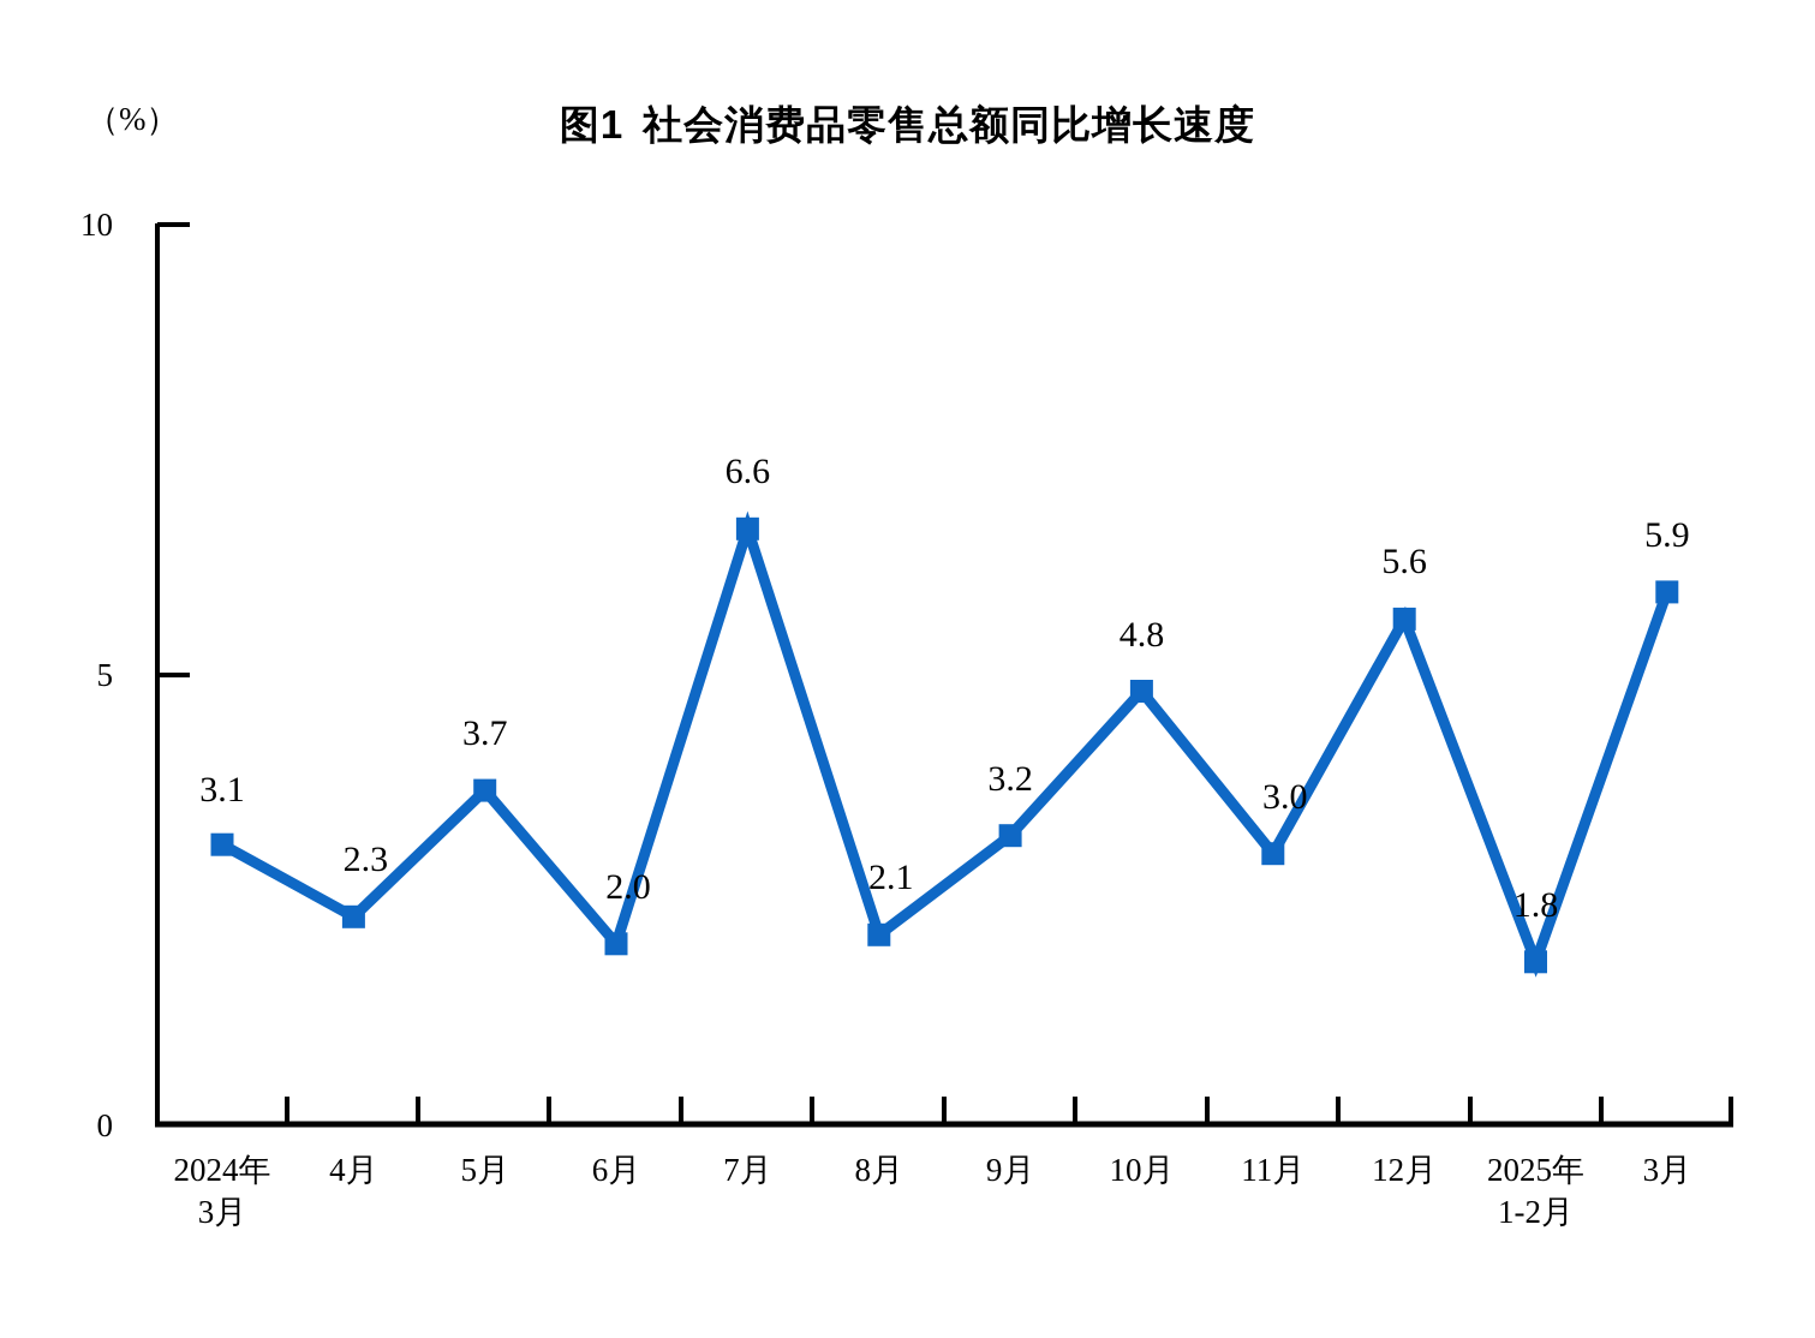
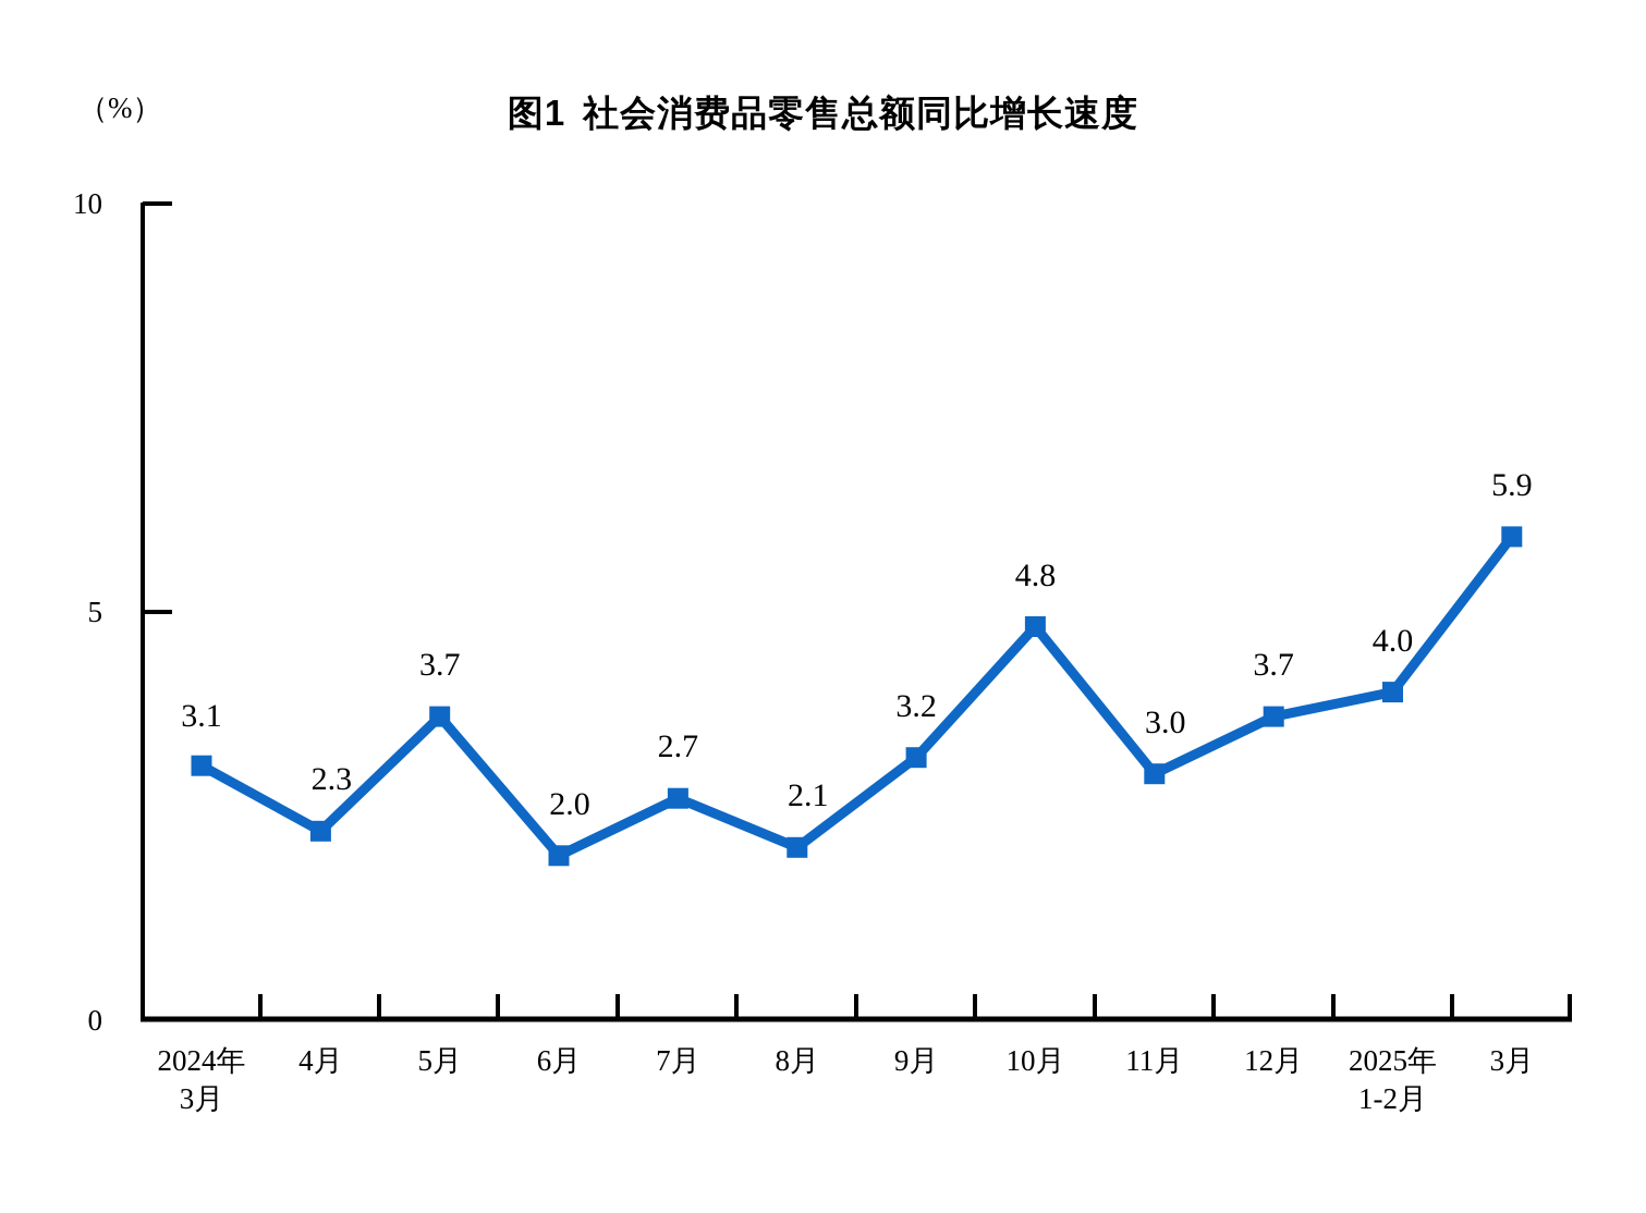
7月: 6.6 -> 2.7
12月: 5.6 -> 3.7
2025年 1-2月: 1.8 -> 4.0
